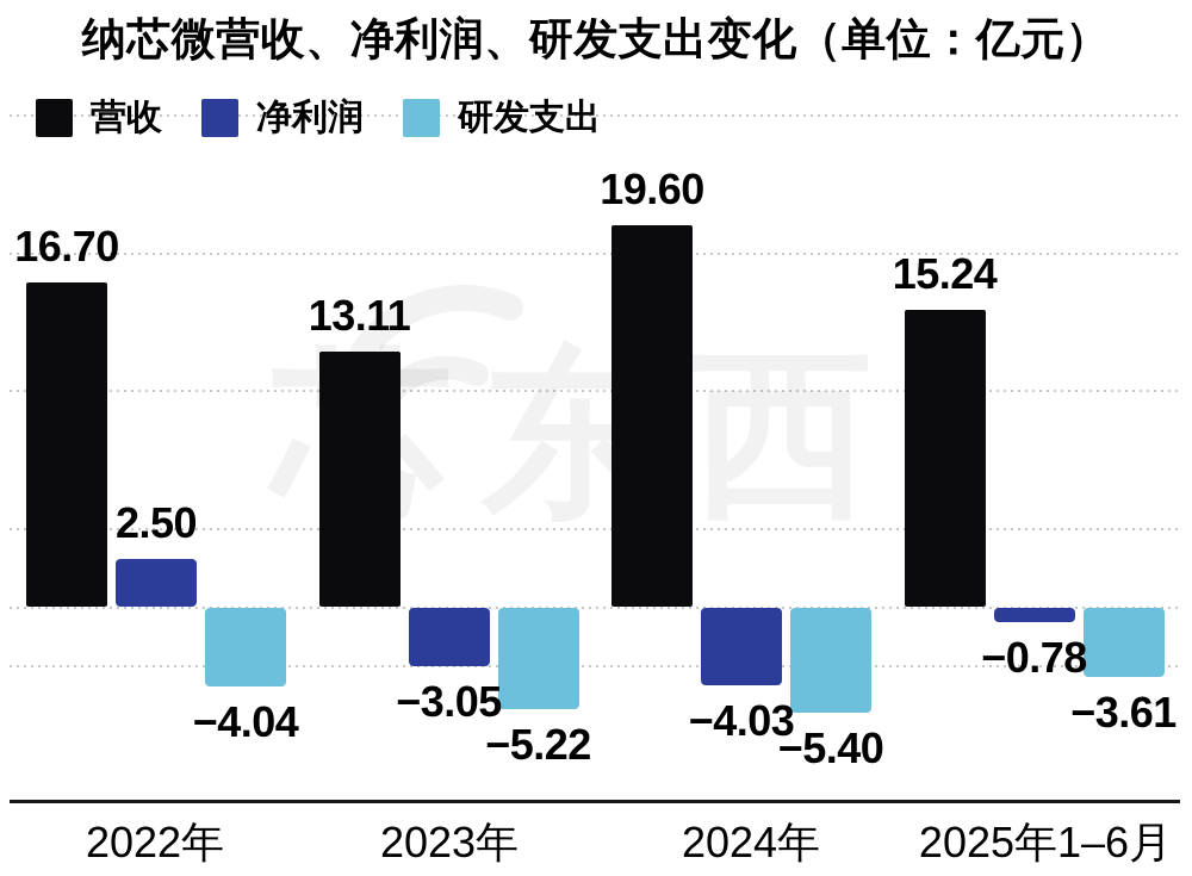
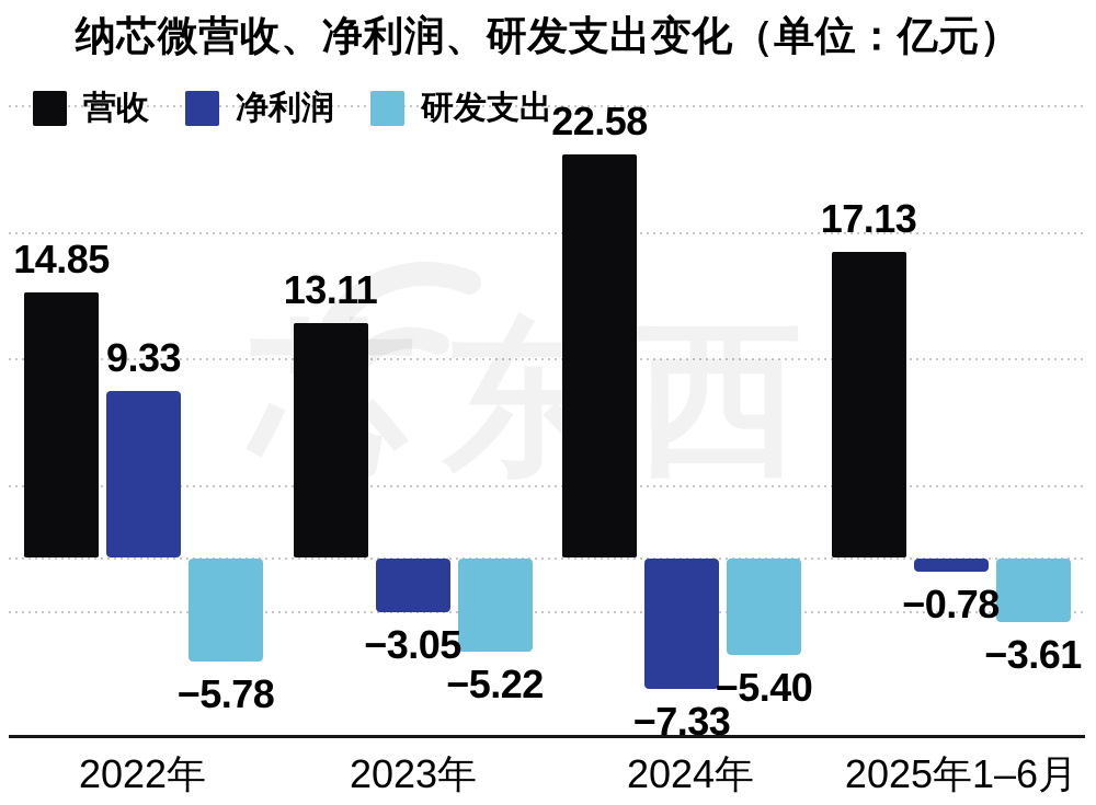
营收/2022年: 16.70 -> 14.85
净利润/2022年: 2.50 -> 9.33
研发支出/2022年: −4.04 -> −5.78
营收/2024年: 19.60 -> 22.58
净利润/2024年: −4.03 -> −7.33
营收/2025年1–6月: 15.24 -> 17.13
